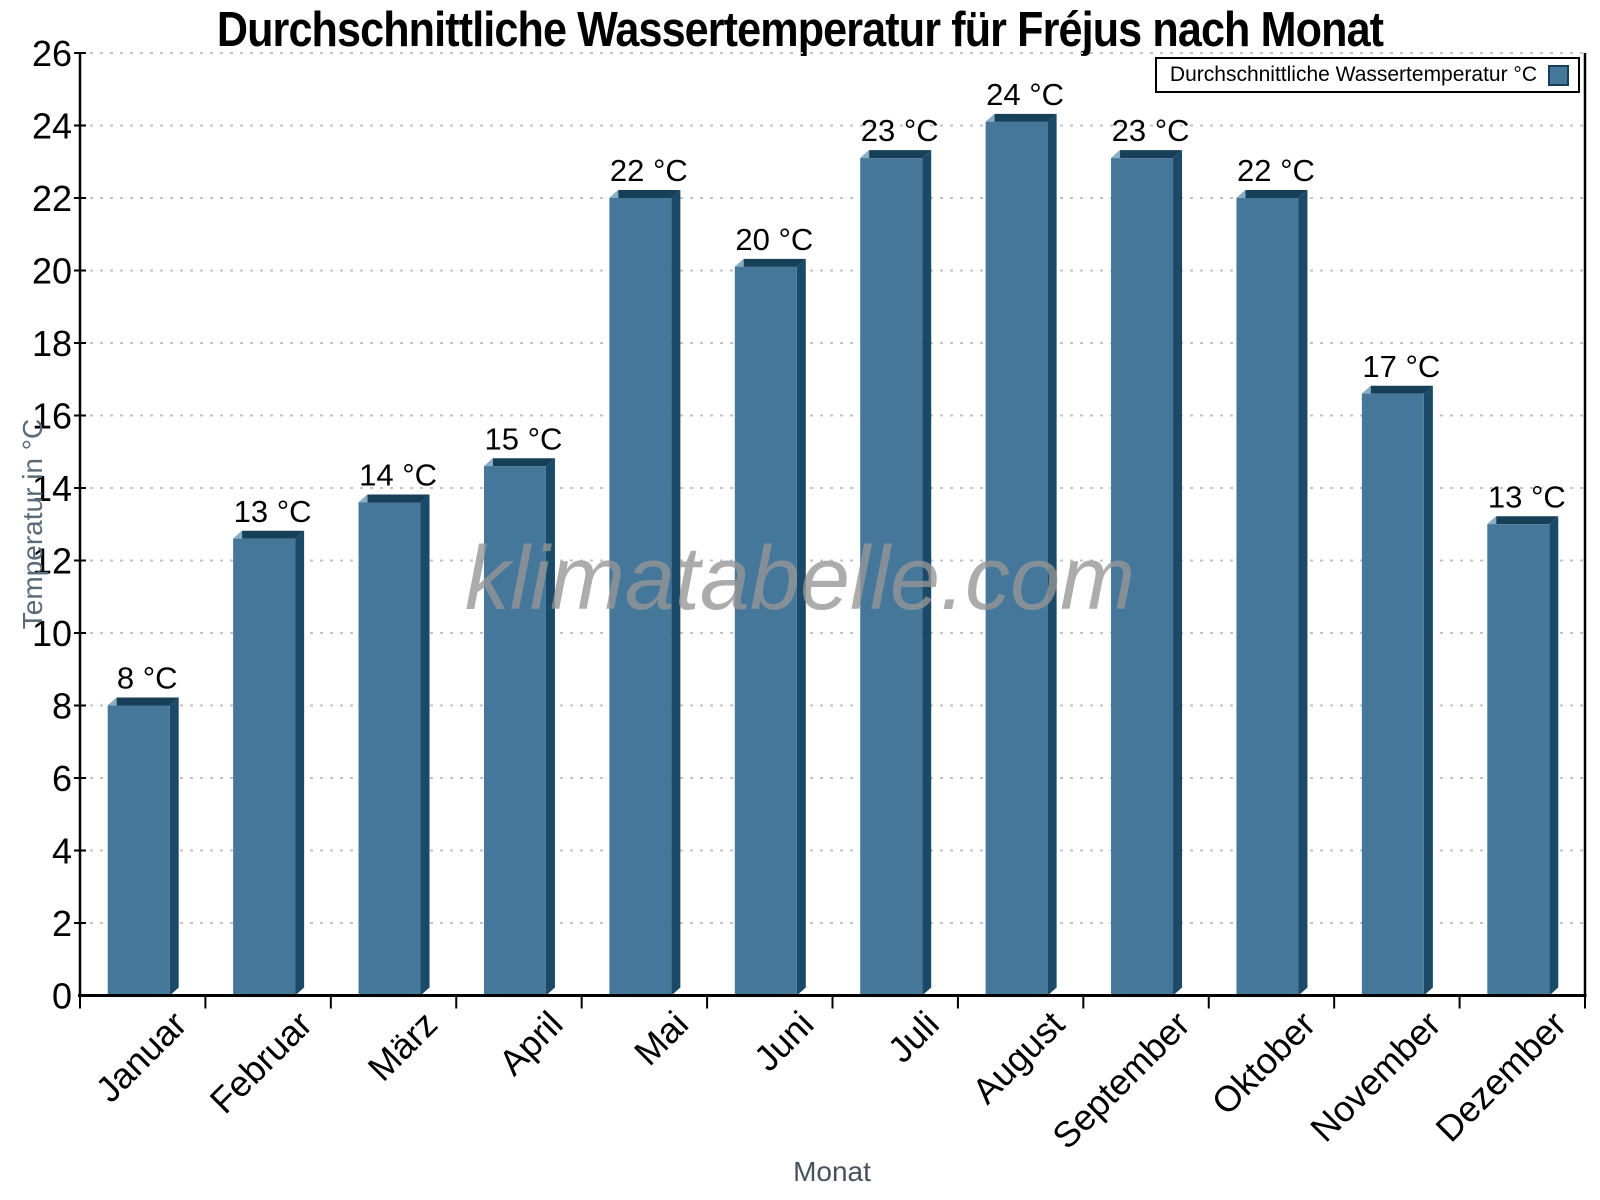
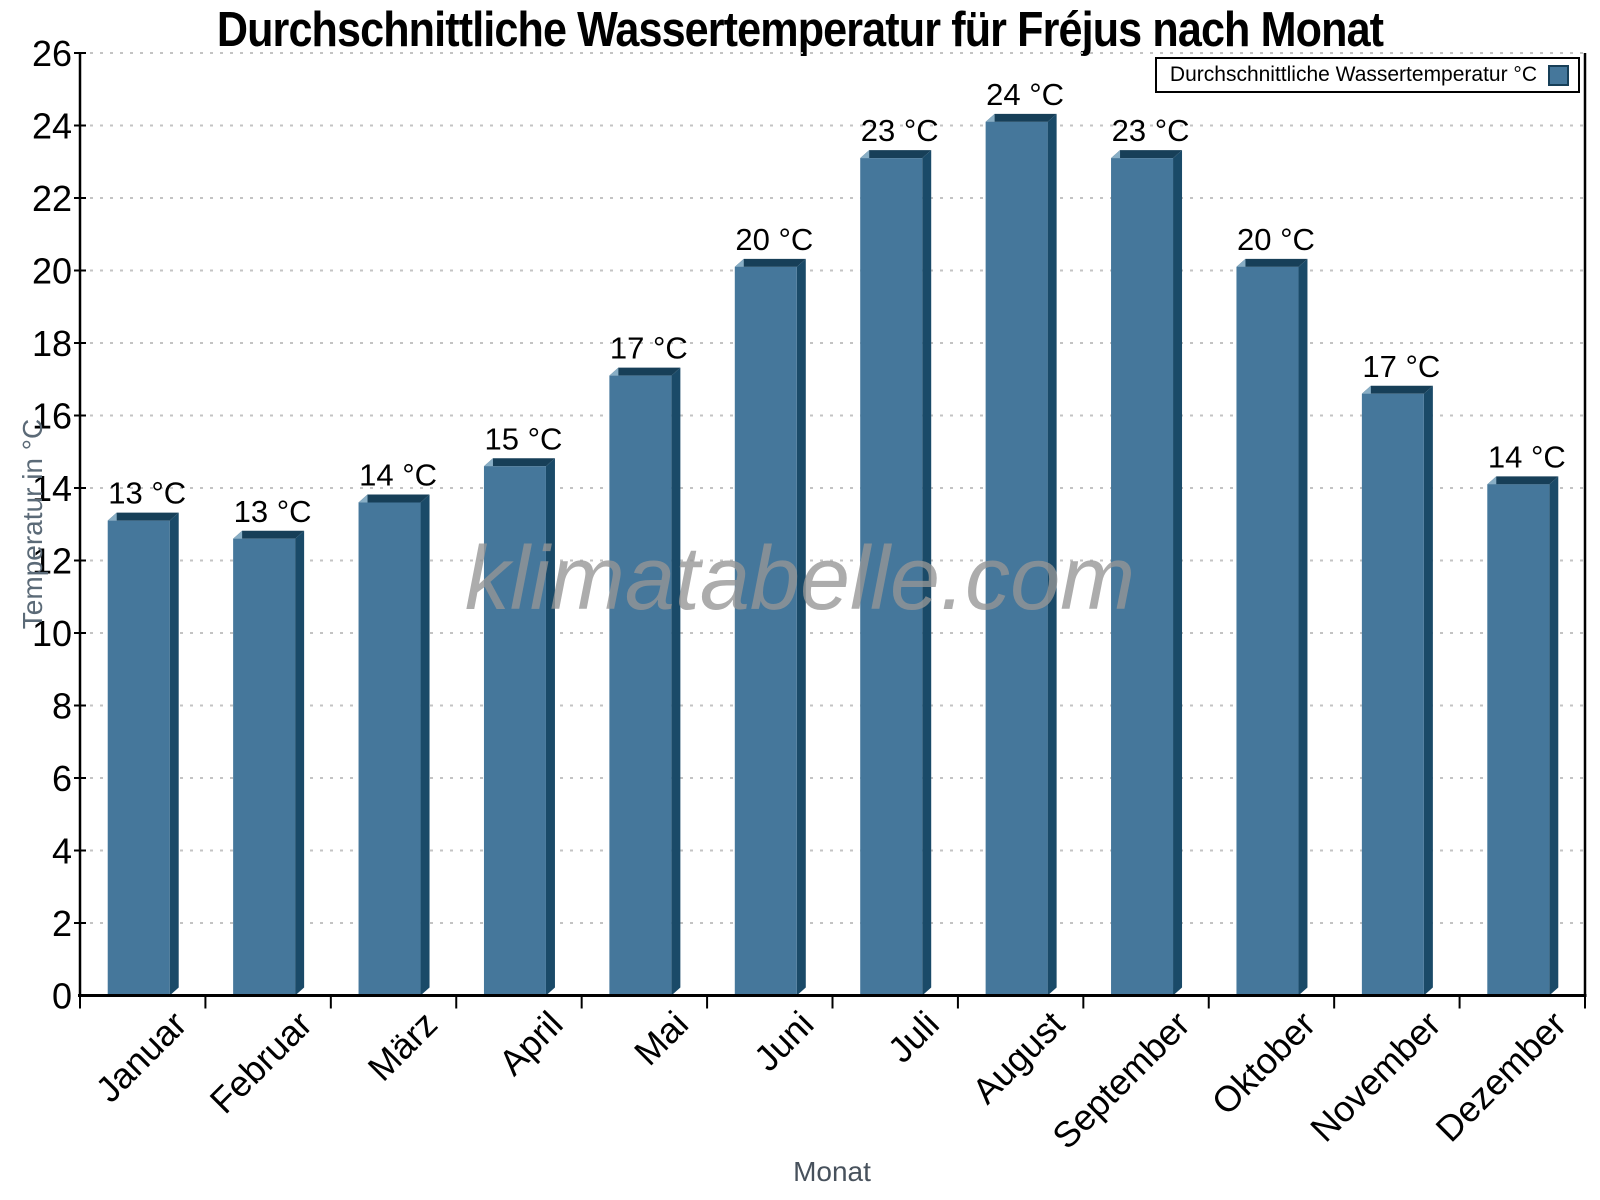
Januar: 8 -> 13
Mai: 22 -> 17
Oktober: 22 -> 20
Dezember: 13 -> 14
